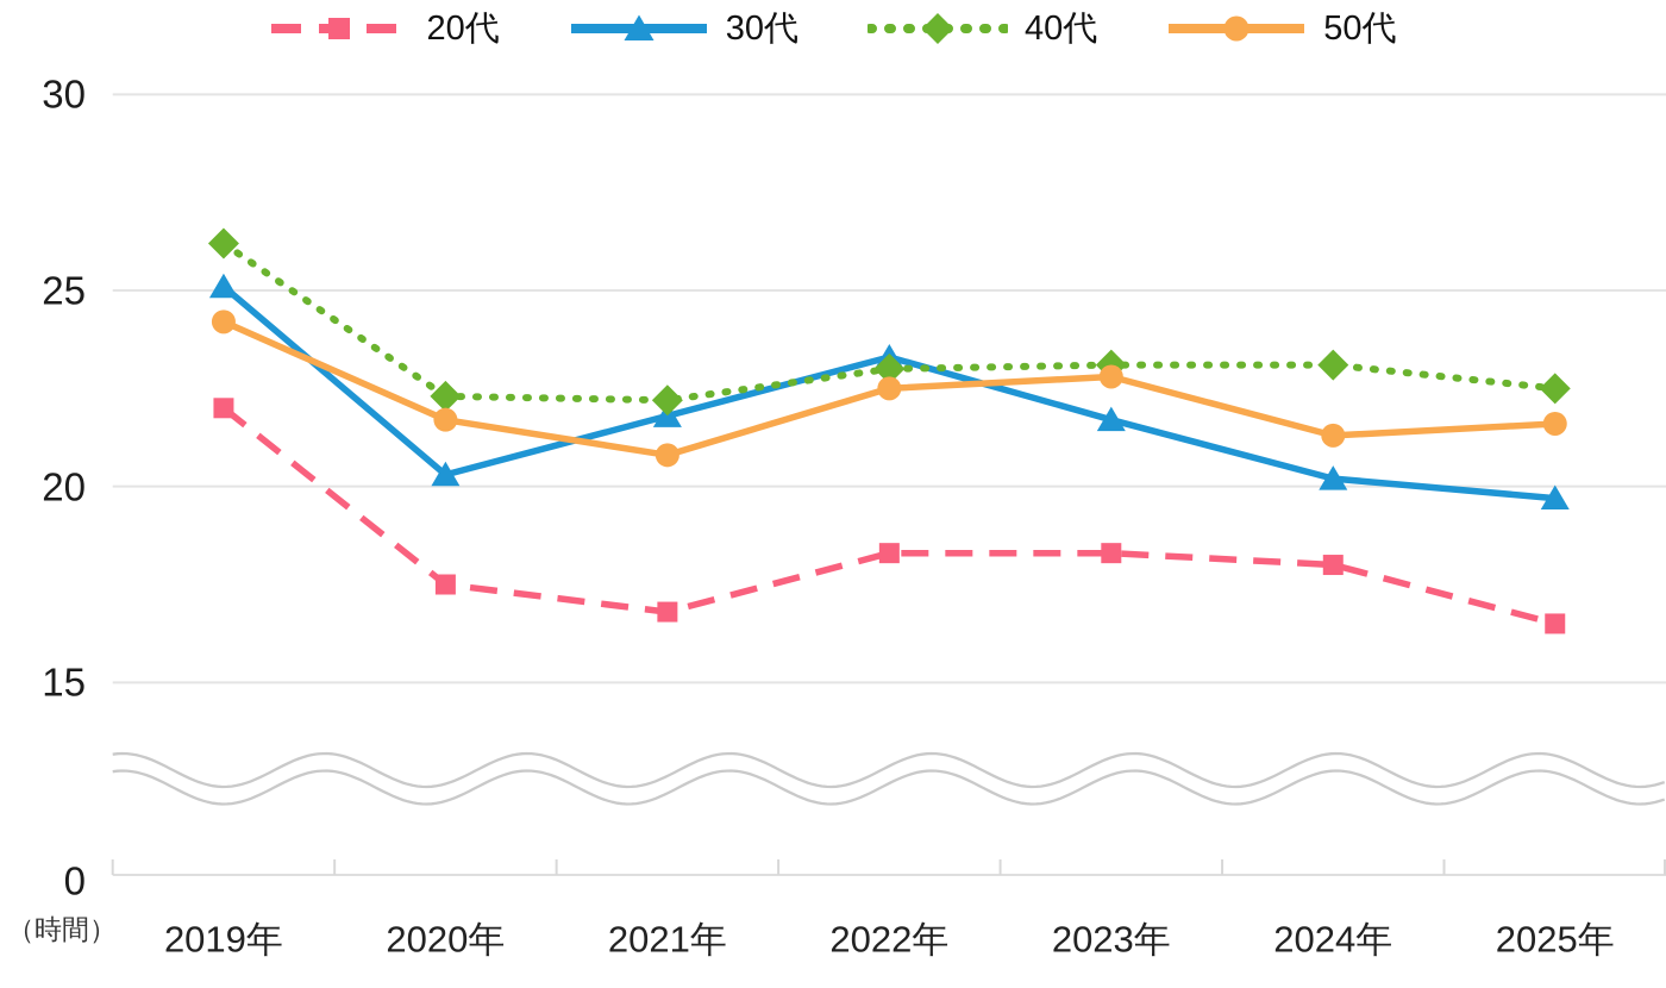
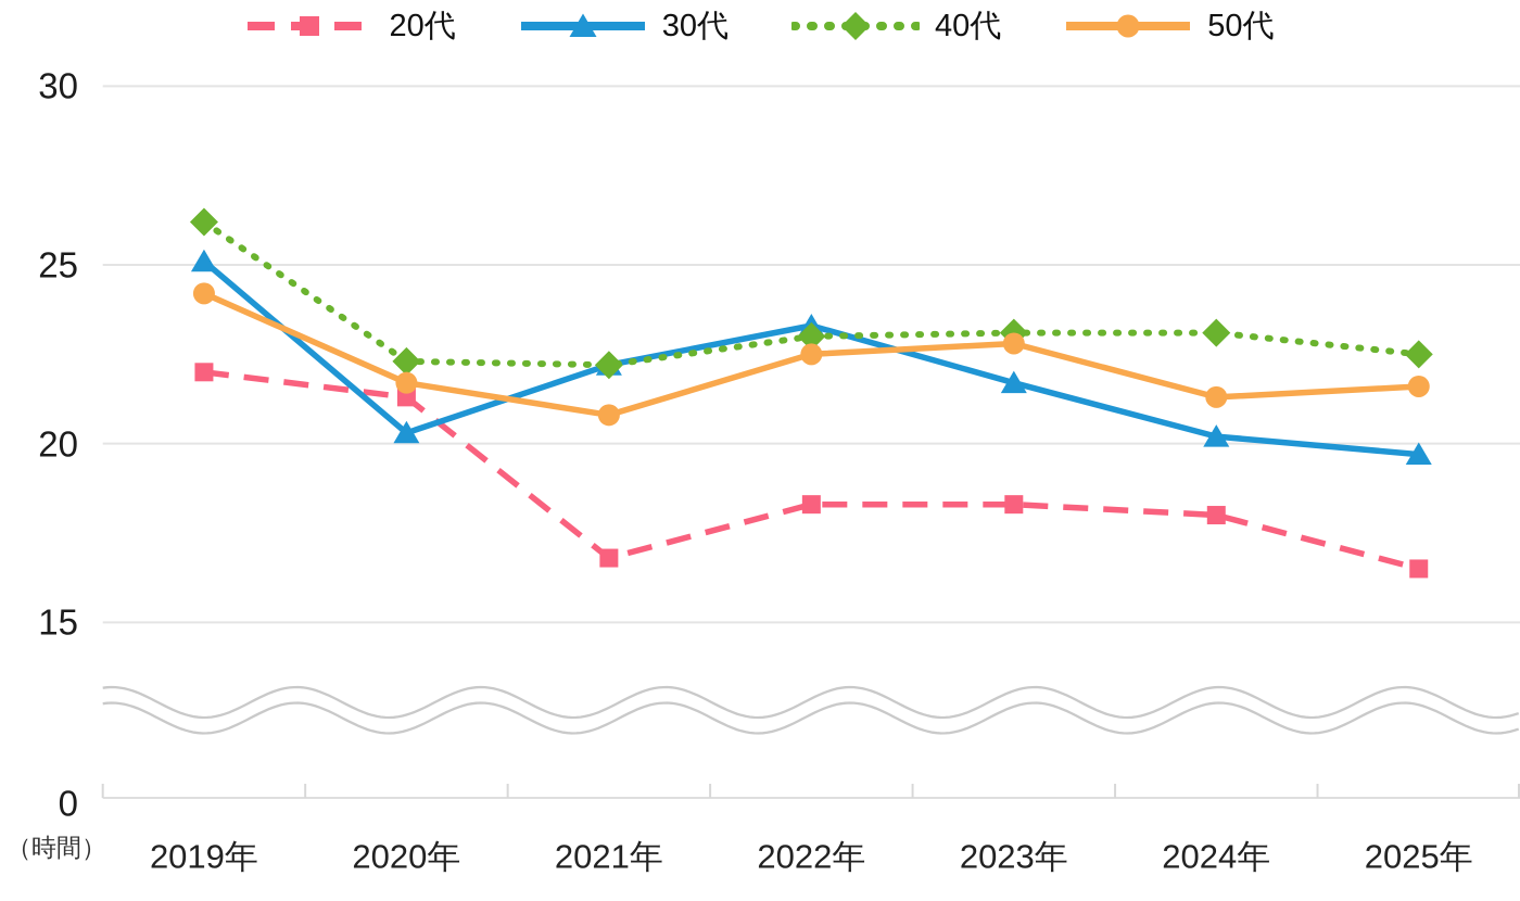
20代/2020年: 17.5 -> 21.3
30代/2021年: 21.8 -> 22.2
